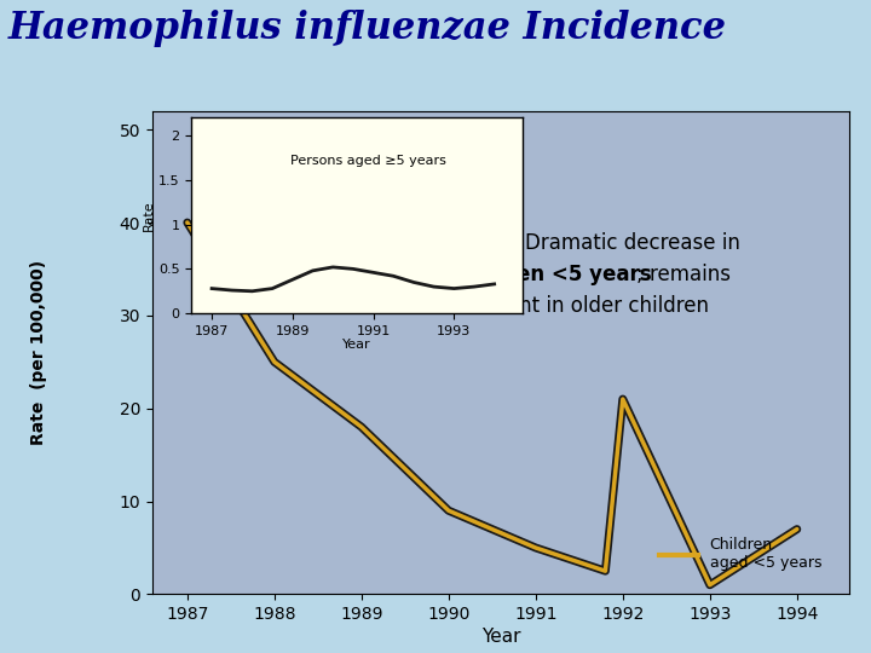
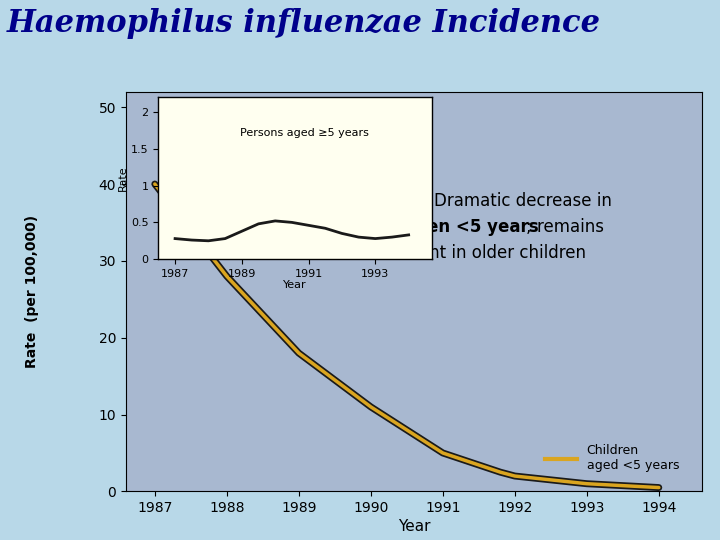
1988: 25.0 -> 28.0
1990: 9.0 -> 11.0
1992: 21.0 -> 2.0
1994: 7.0 -> 0.5
